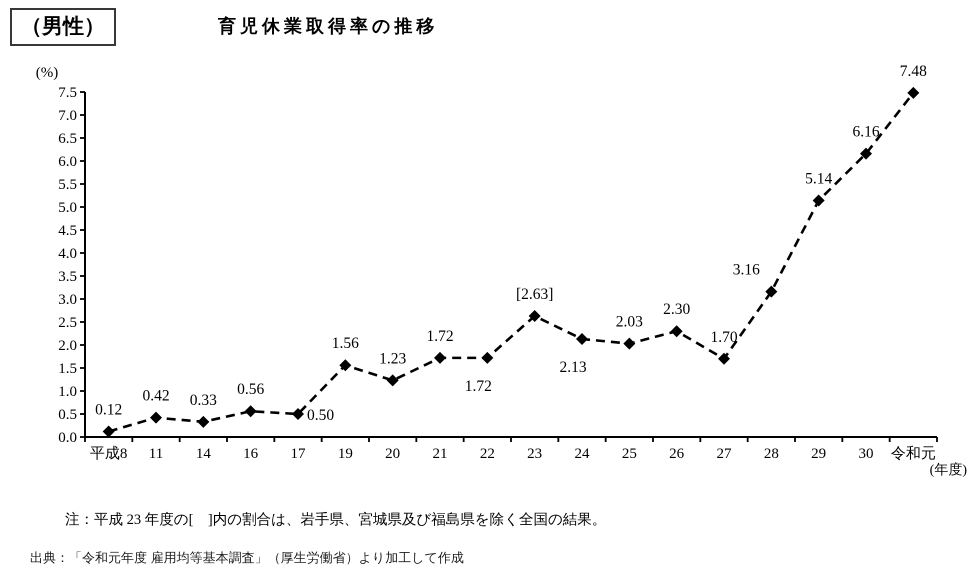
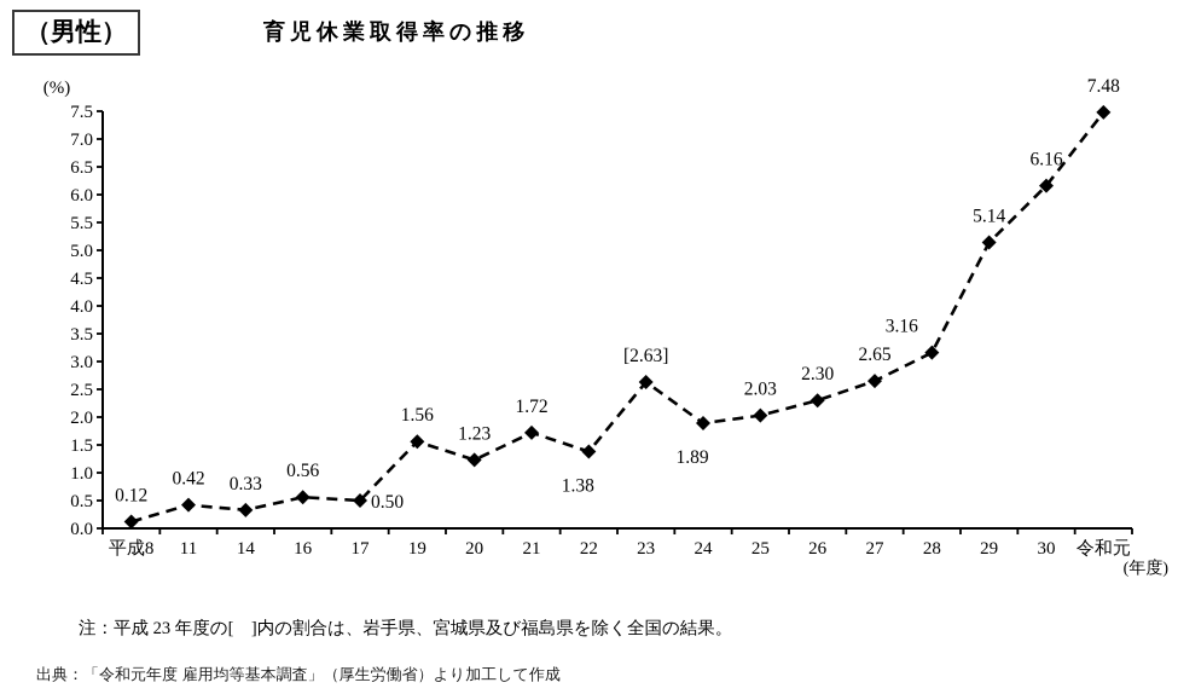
22: 1.72 -> 1.38
24: 2.13 -> 1.89
27: 1.70 -> 2.65
